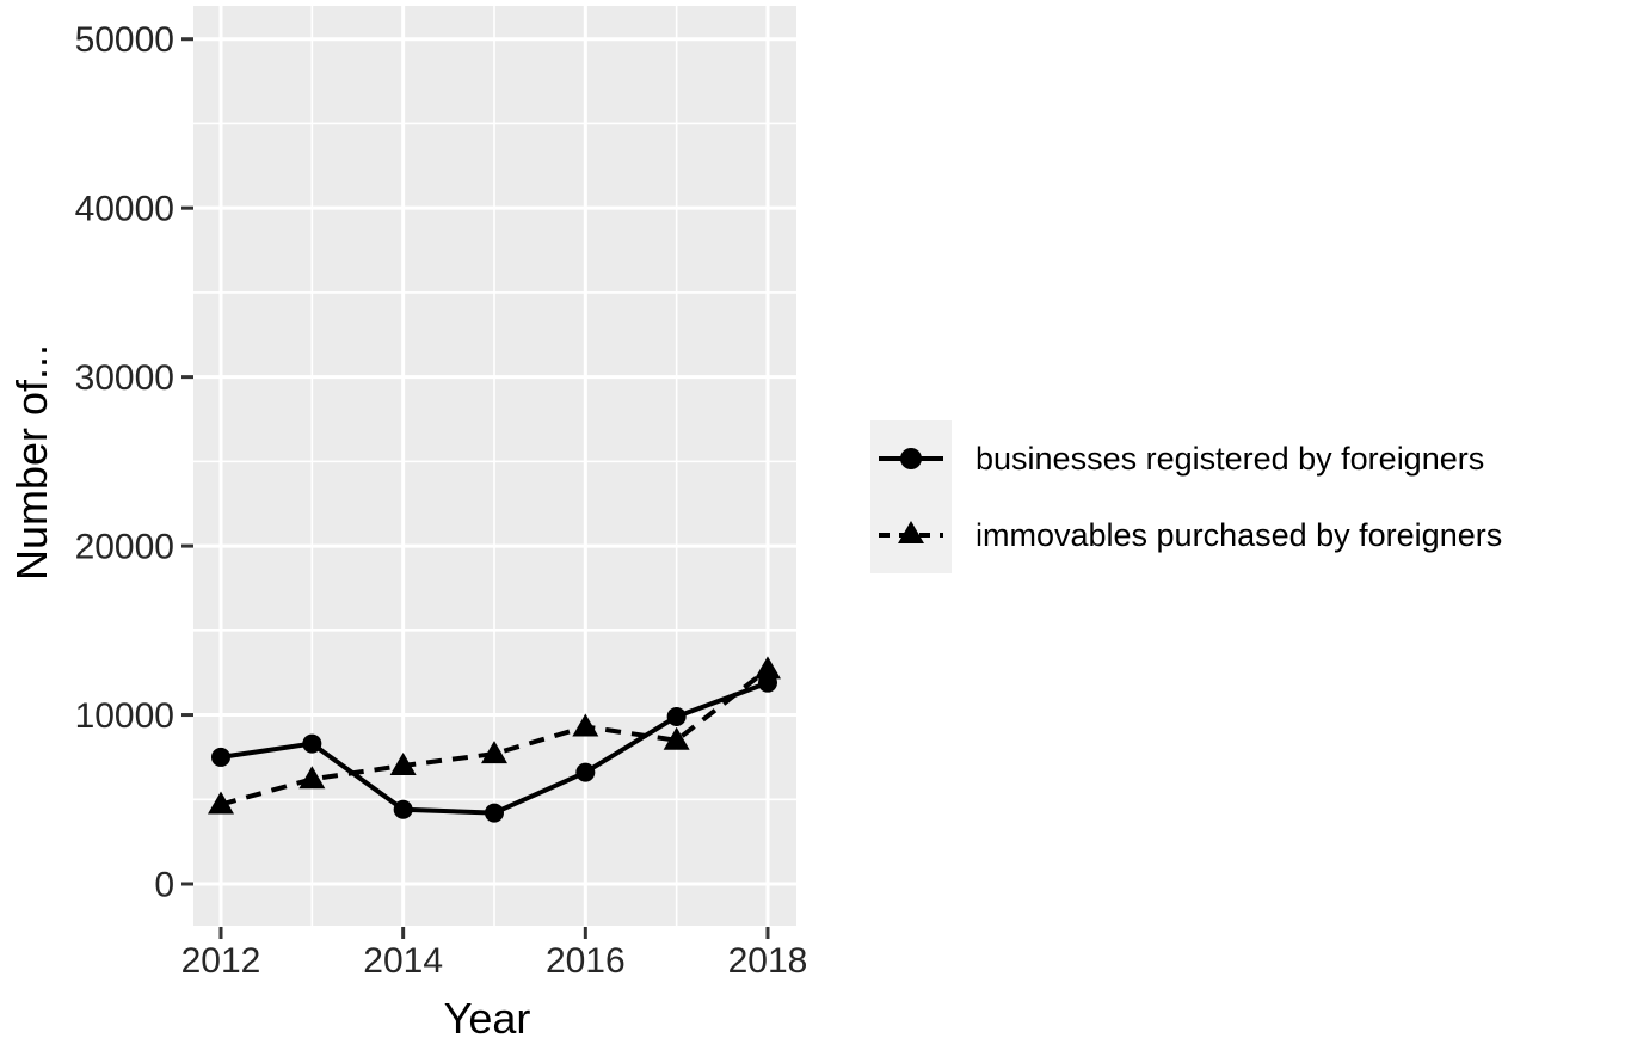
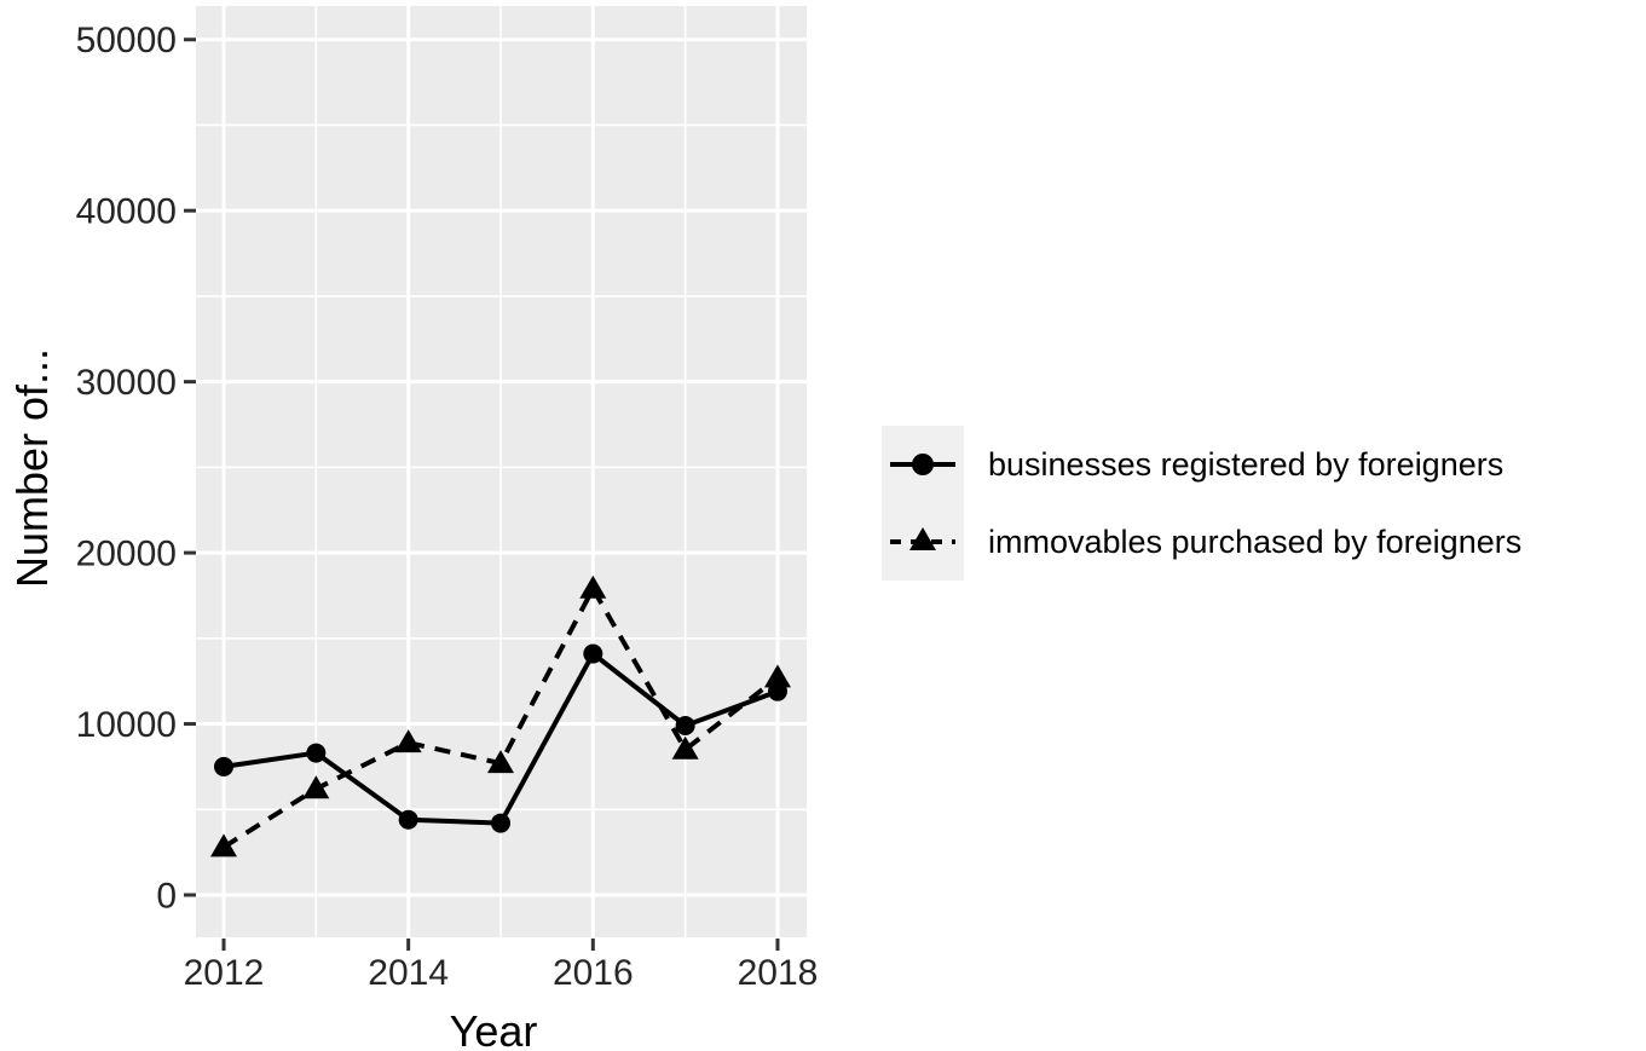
immovables purchased by foreigners/2012: 4700 -> 2800
immovables purchased by foreigners/2014: 7000 -> 8900
businesses registered by foreigners/2016: 6600 -> 14100
immovables purchased by foreigners/2016: 9300 -> 17900
